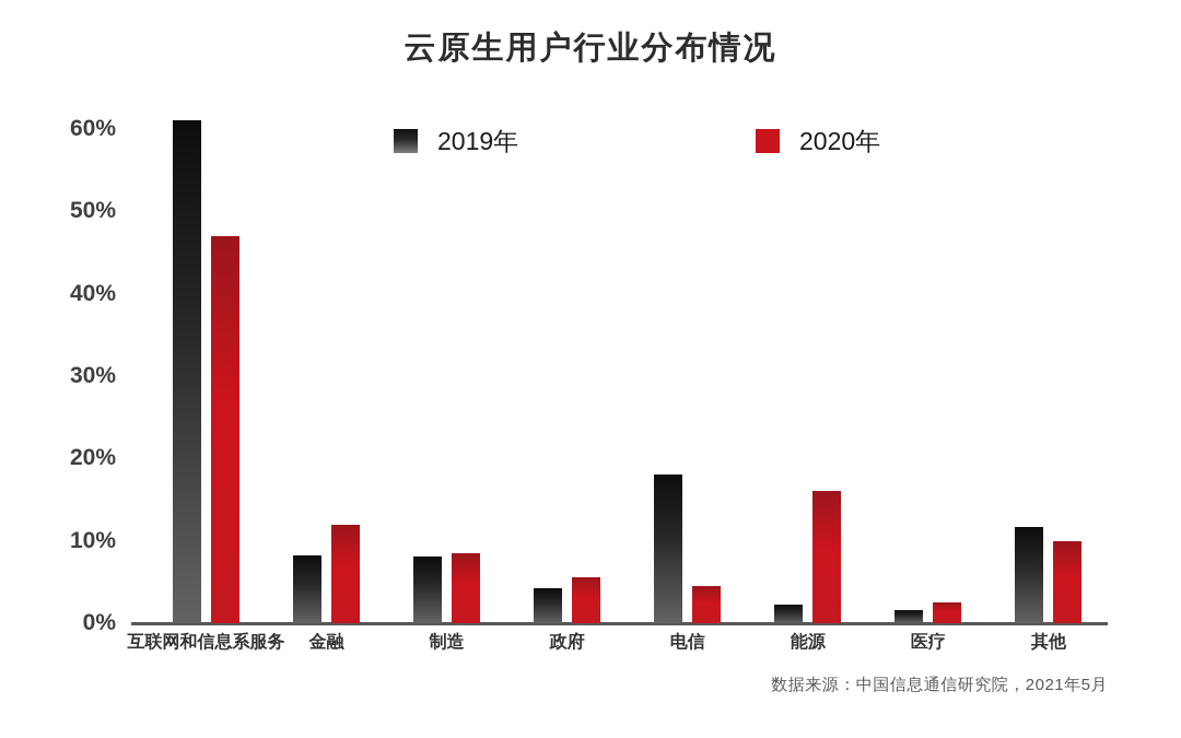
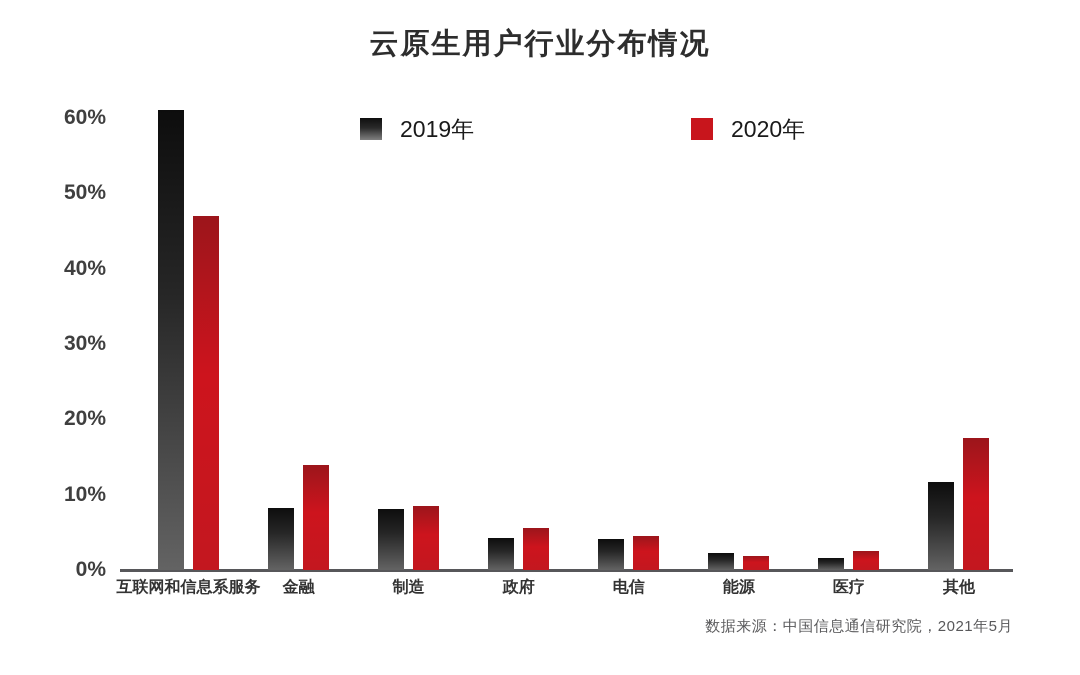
2020年/金融: 12% -> 14%
2019年/电信: 18% -> 4%
2020年/能源: 16% -> 2%
2020年/其他: 10% -> 18%
